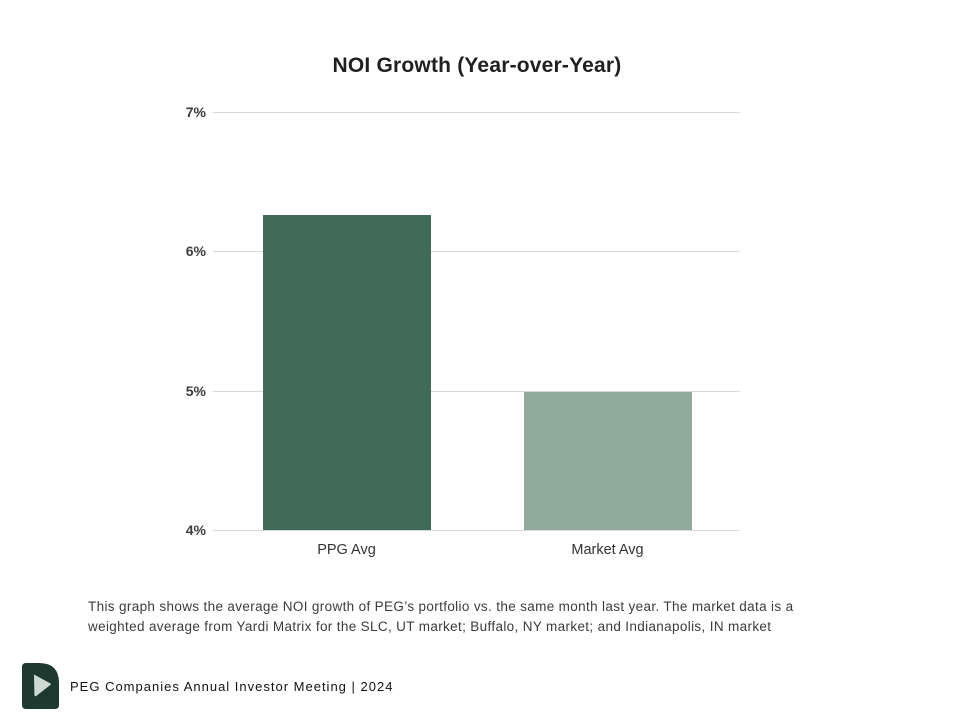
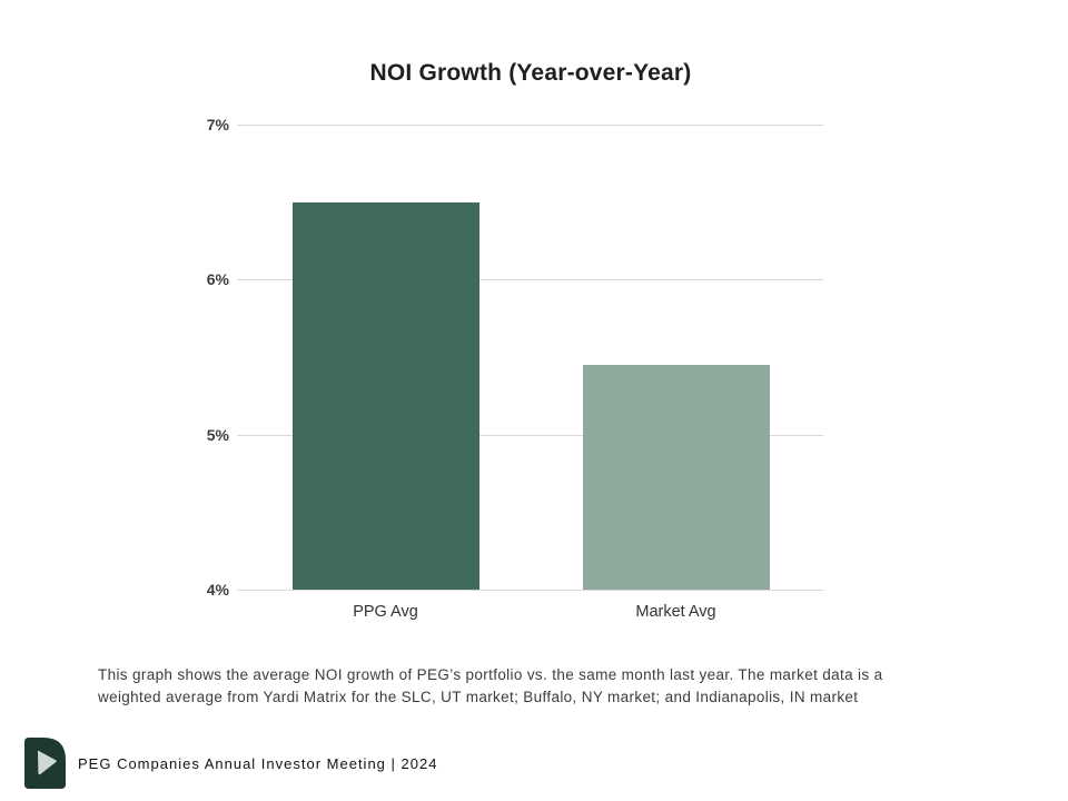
PPG Avg: 6.26% -> 6.50%
Market Avg: 4.99% -> 5.45%
